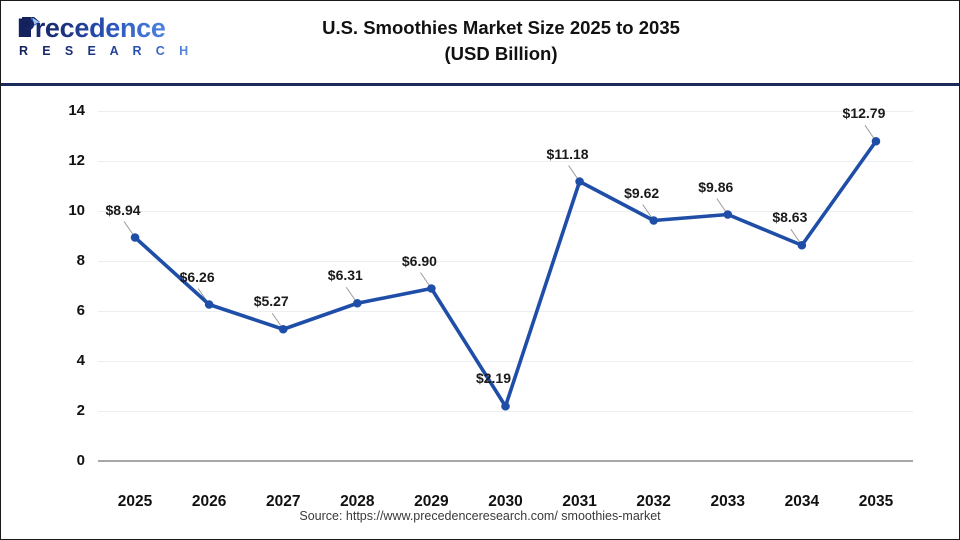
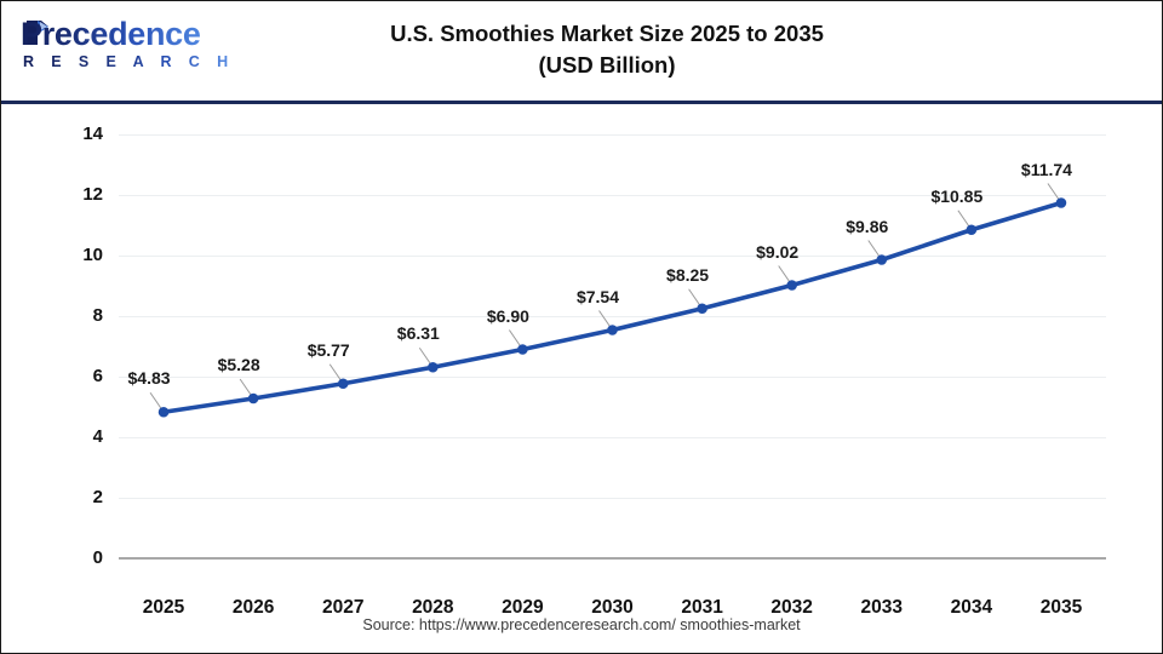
2025: $8.94 -> $4.83
2026: $6.26 -> $5.28
2027: $5.27 -> $5.77
2030: $2.19 -> $7.54
2031: $11.18 -> $8.25
2032: $9.62 -> $9.02
2034: $8.63 -> $10.85
2035: $12.79 -> $11.74
